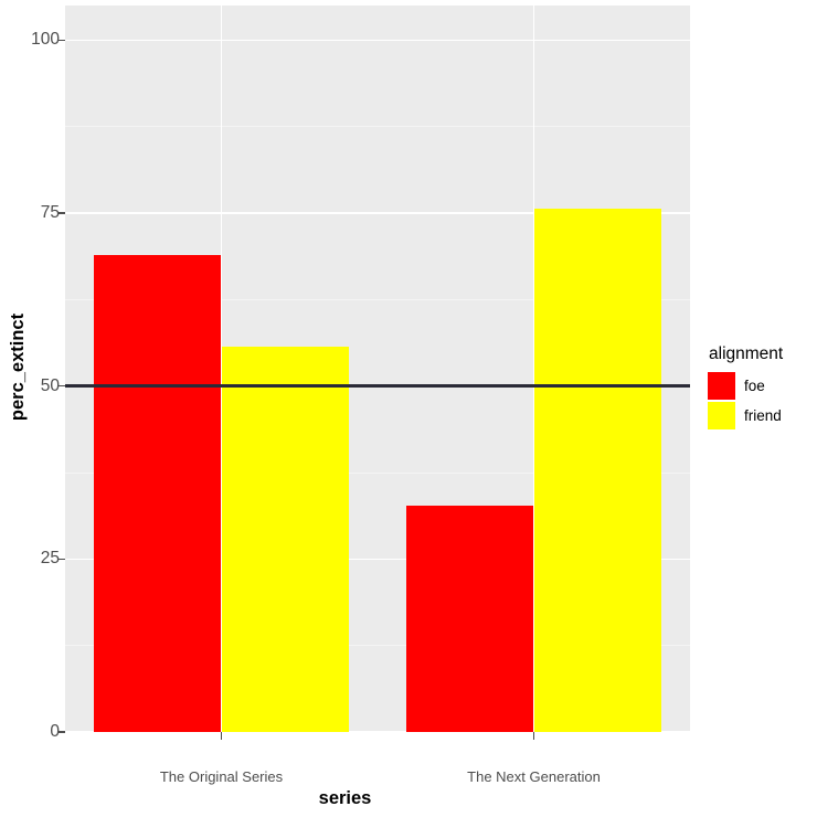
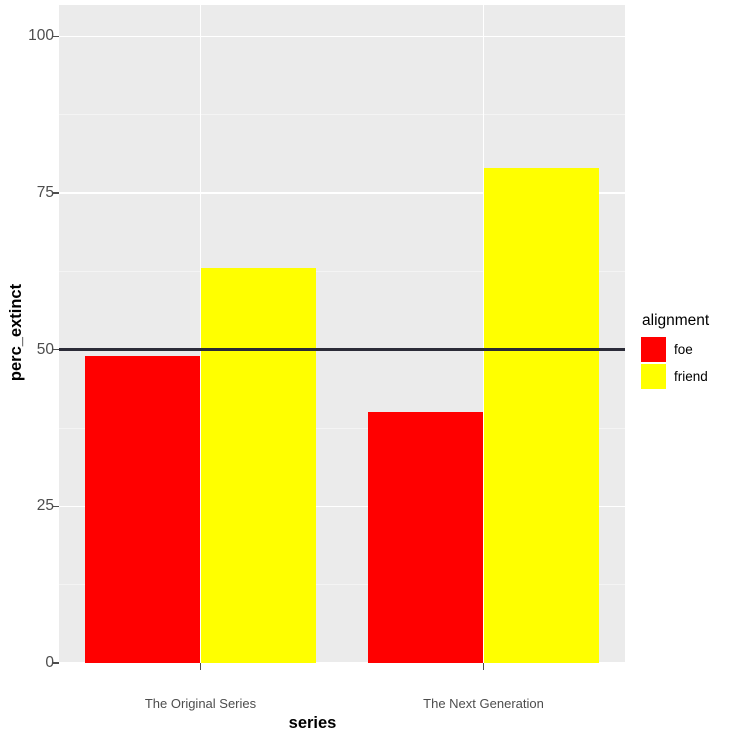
foe/The Original Series: 69 -> 49
friend/The Original Series: 56 -> 63
foe/The Next Generation: 33 -> 40
friend/The Next Generation: 76 -> 79
